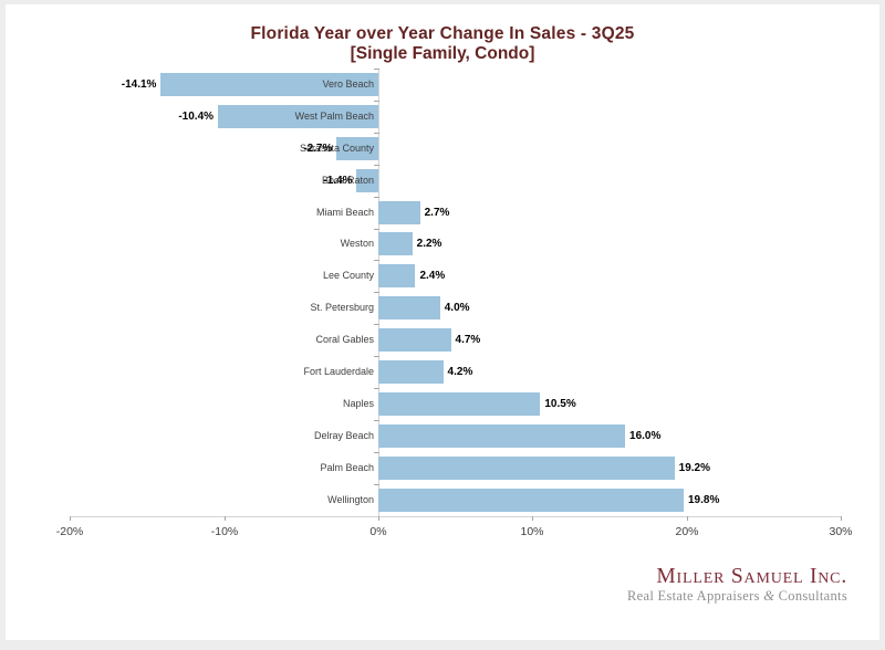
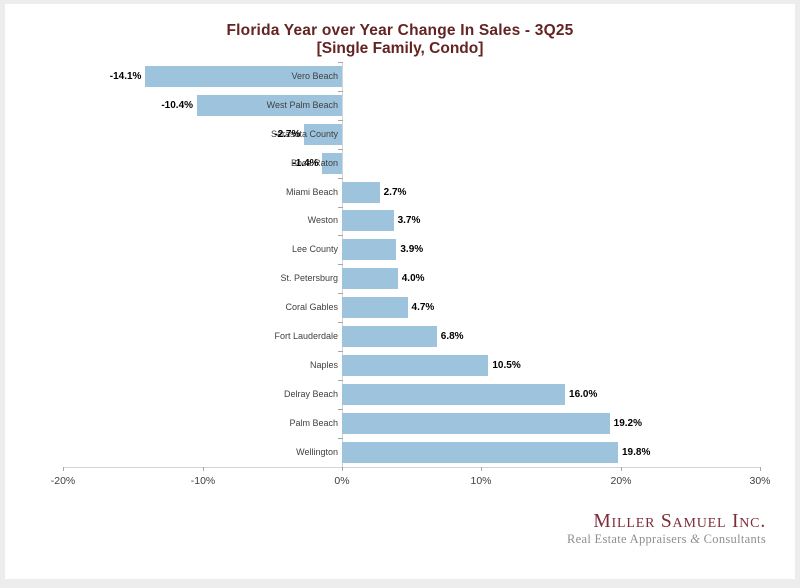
Weston: 2.2% -> 3.7%
Lee County: 2.4% -> 3.9%
Fort Lauderdale: 4.2% -> 6.8%
